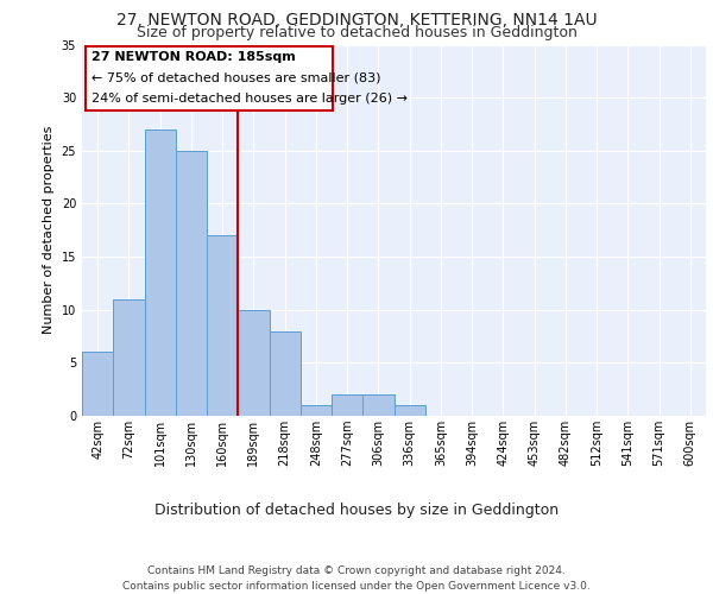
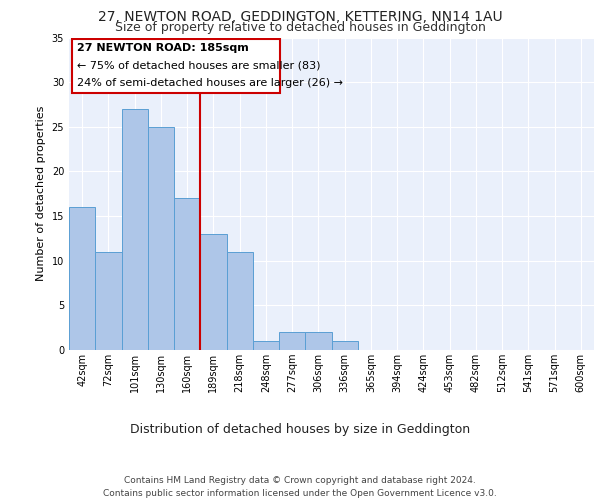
42sqm: 6 -> 16
189sqm: 10 -> 13
218sqm: 8 -> 11
